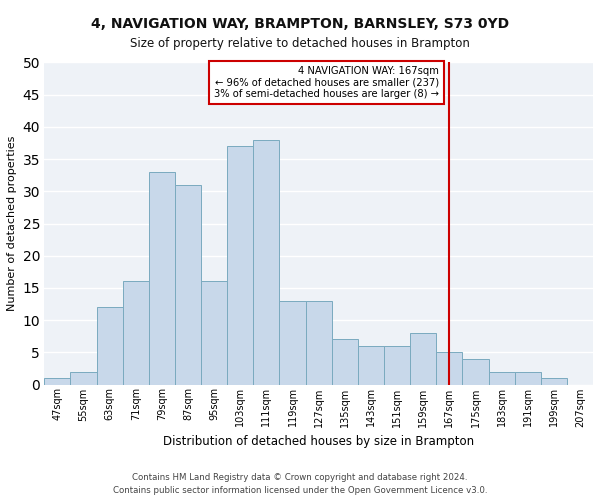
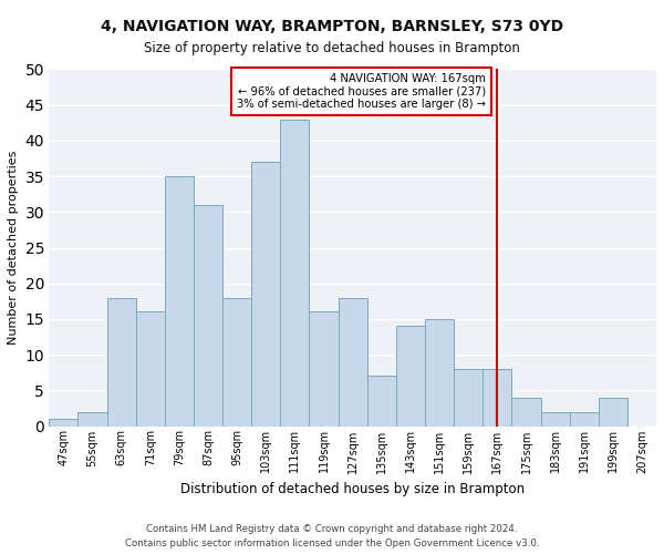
63sqm: 12 -> 18
79sqm: 33 -> 35
95sqm: 16 -> 18
111sqm: 38 -> 43
119sqm: 13 -> 16
127sqm: 13 -> 18
143sqm: 6 -> 14
151sqm: 6 -> 15
167sqm: 5 -> 8
199sqm: 1 -> 4
